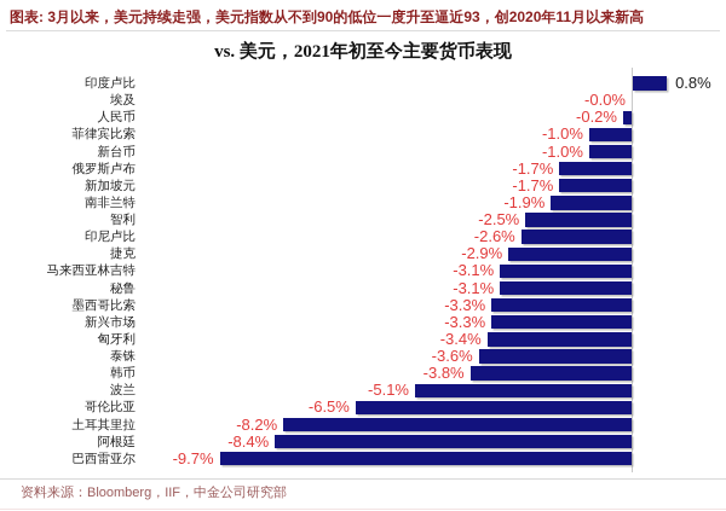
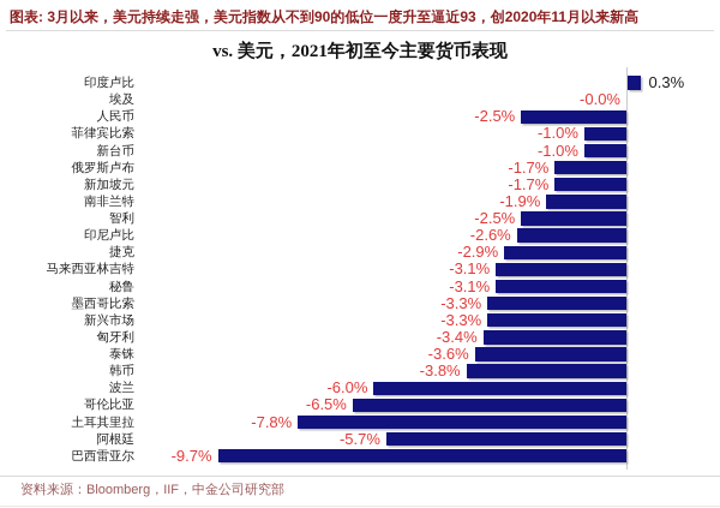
印度卢比: 0.8% -> 0.3%
人民币: -0.2% -> -2.5%
波兰: -5.1% -> -6.0%
土耳其里拉: -8.2% -> -7.8%
阿根廷: -8.4% -> -5.7%
